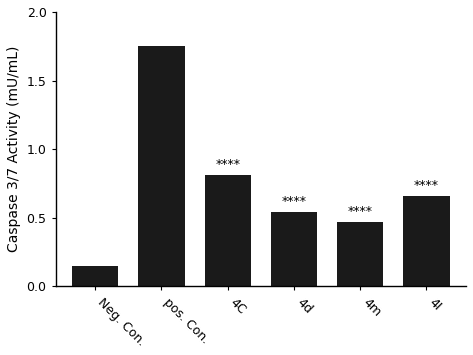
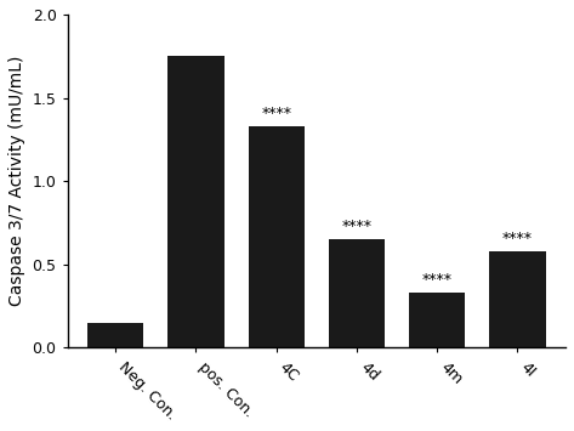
4C: 0.81 -> 1.33
4d: 0.54 -> 0.65
4m: 0.47 -> 0.33
4I: 0.66 -> 0.58
